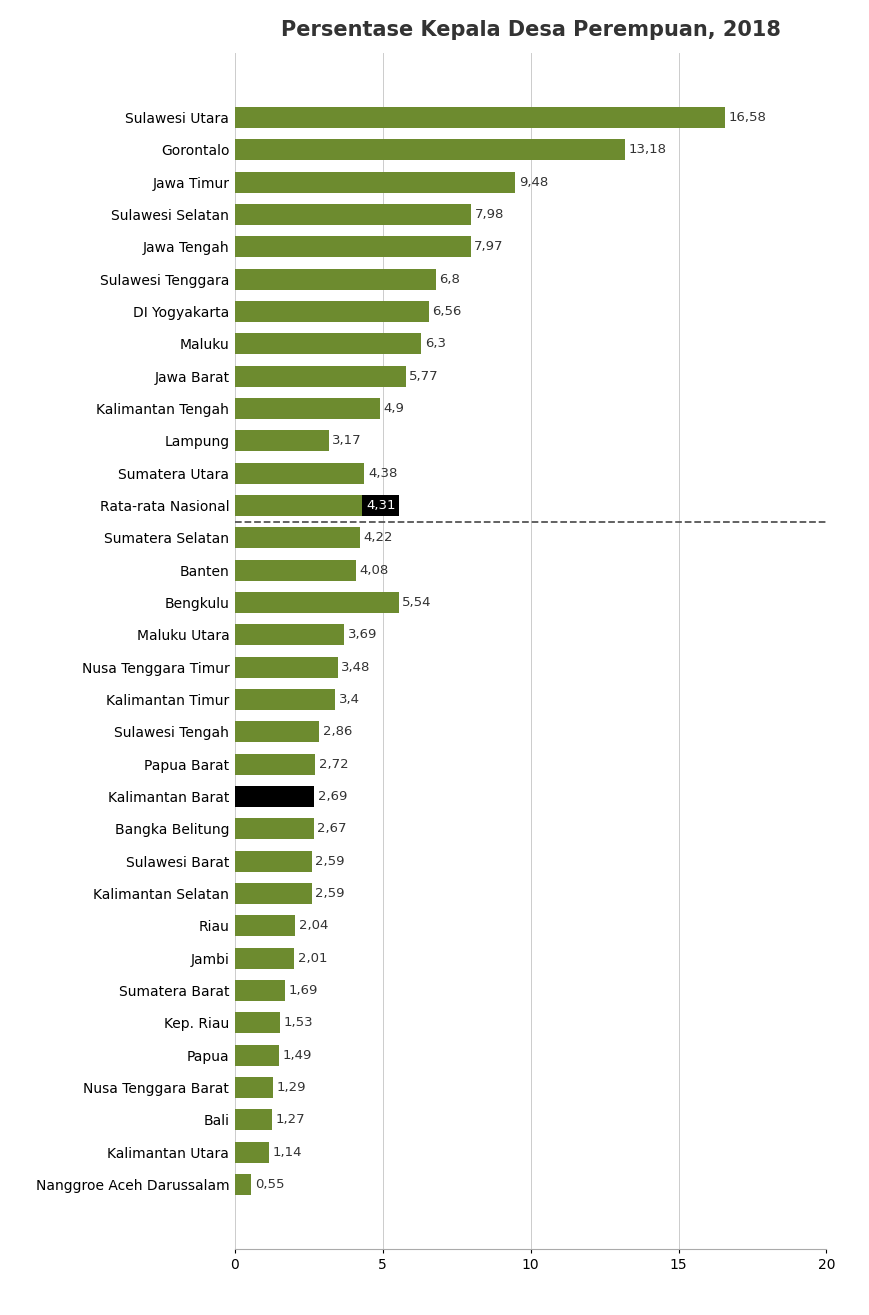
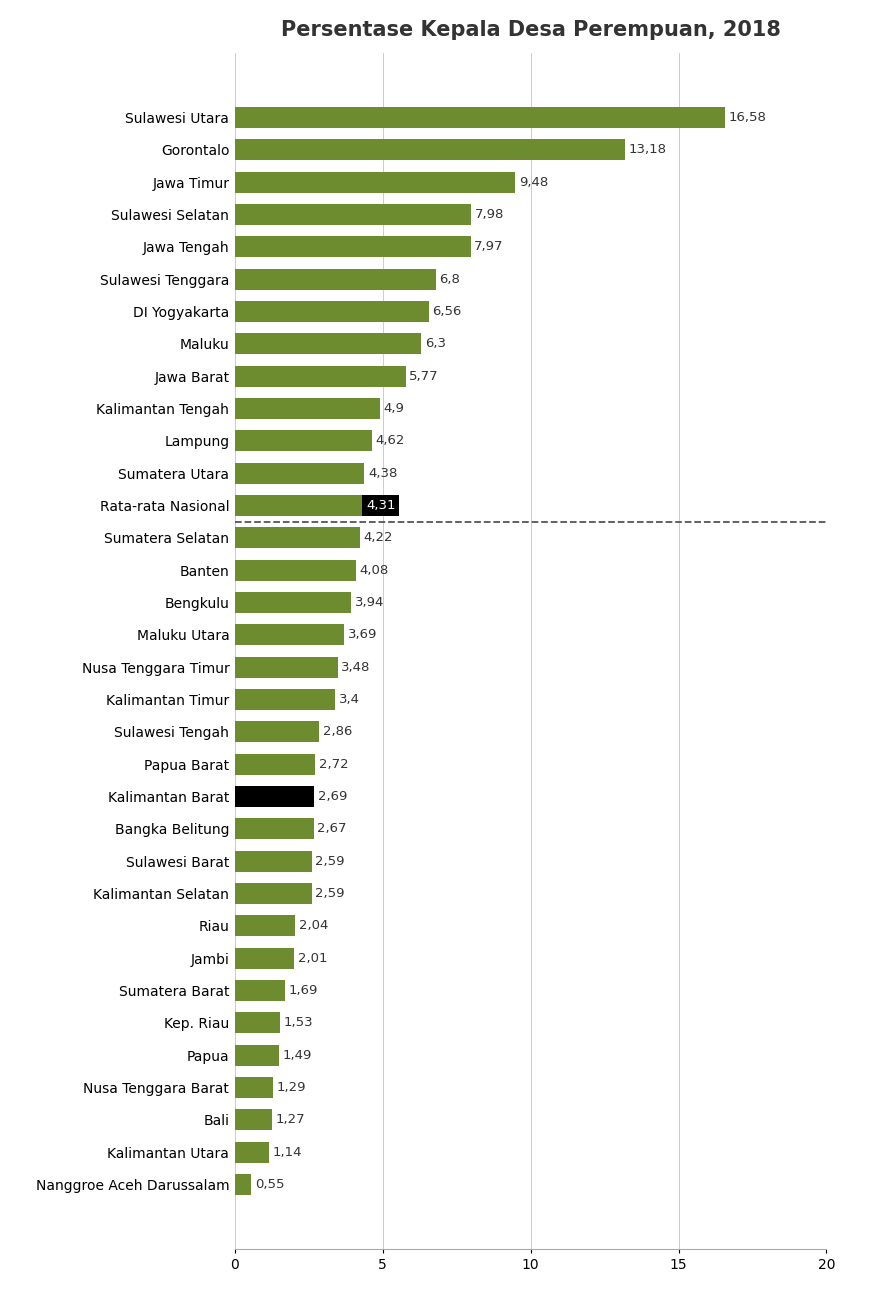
Lampung: 3,17 -> 4,62
Bengkulu: 5,54 -> 3,94
